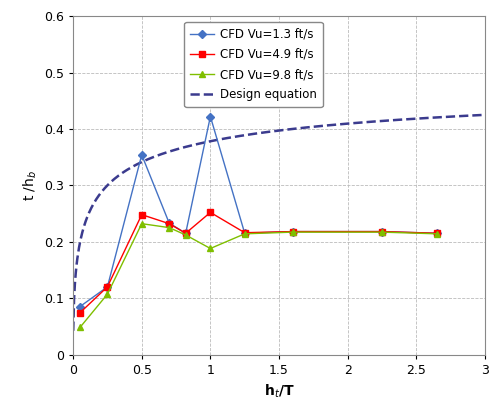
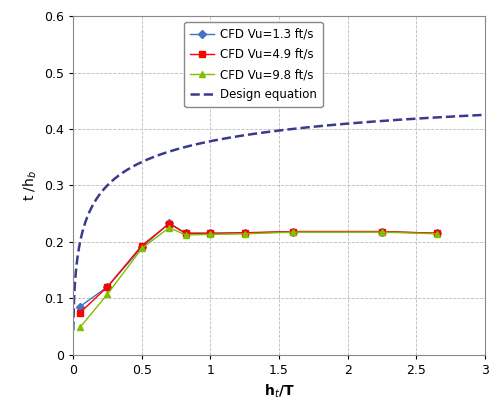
CFD Vu=1.3 ft/s/0.5: 0.354 -> 0.190
CFD Vu=4.9 ft/s/0.5: 0.248 -> 0.193
CFD Vu=9.8 ft/s/0.5: 0.232 -> 0.188
CFD Vu=1.3 ft/s/1: 0.422 -> 0.215
CFD Vu=4.9 ft/s/1: 0.252 -> 0.215
CFD Vu=9.8 ft/s/1: 0.188 -> 0.213
